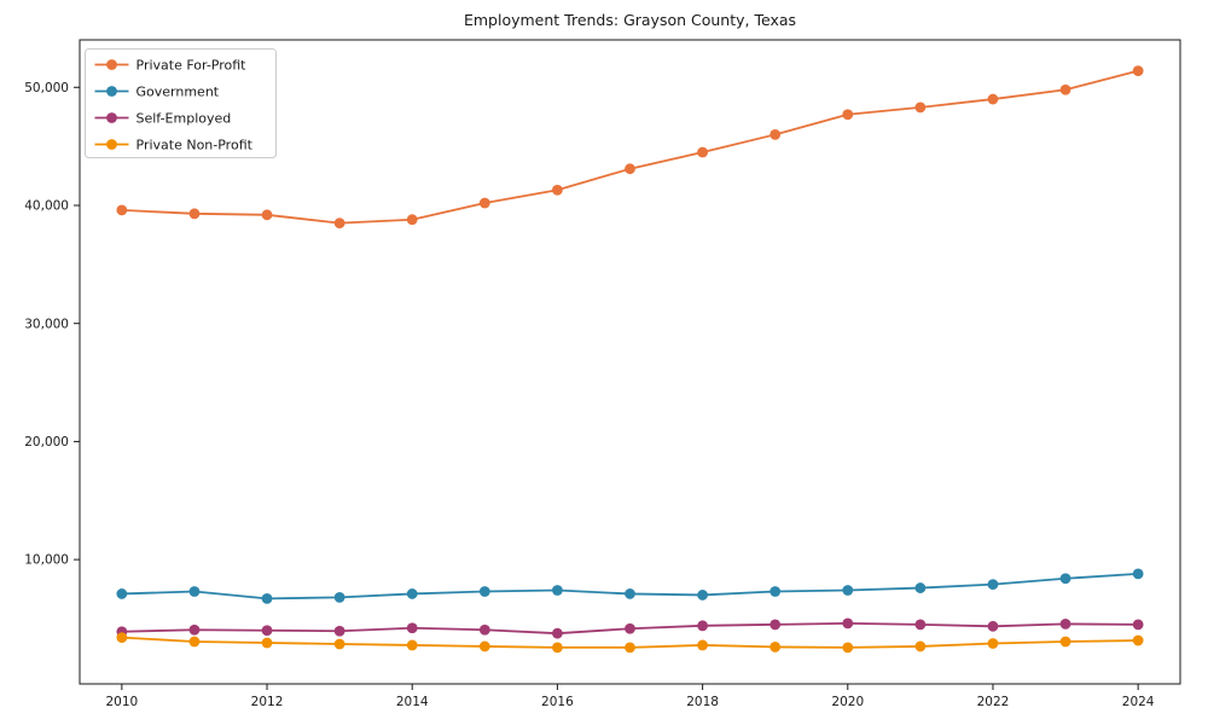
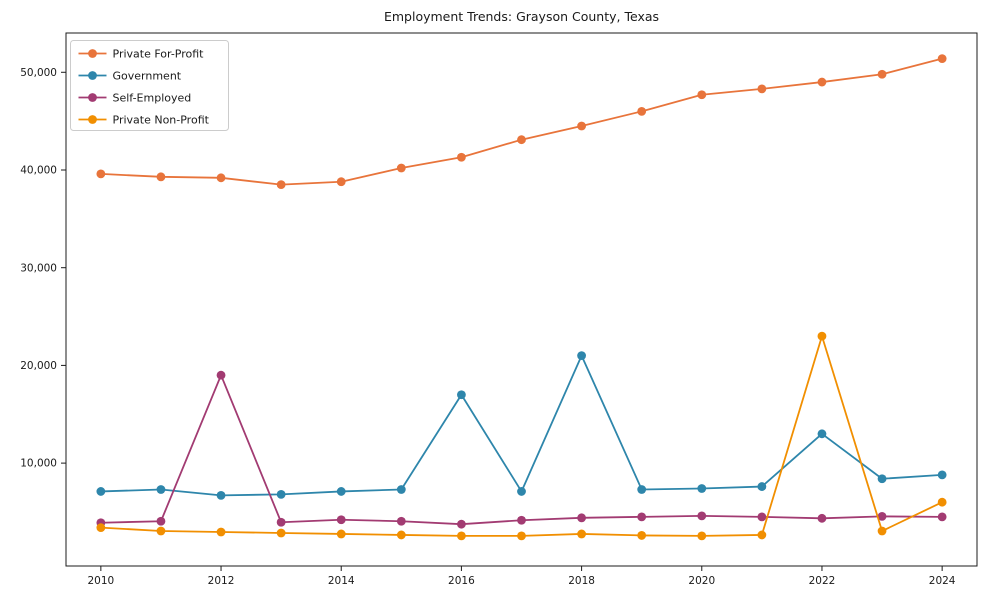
Self-Employed/2012: 4000 -> 19000
Government/2016: 7000 -> 17000
Government/2018: 7000 -> 21000
Government/2022: 8000 -> 13000
Private Non-Profit/2022: 3000 -> 23000
Private Non-Profit/2024: 3000 -> 6000
